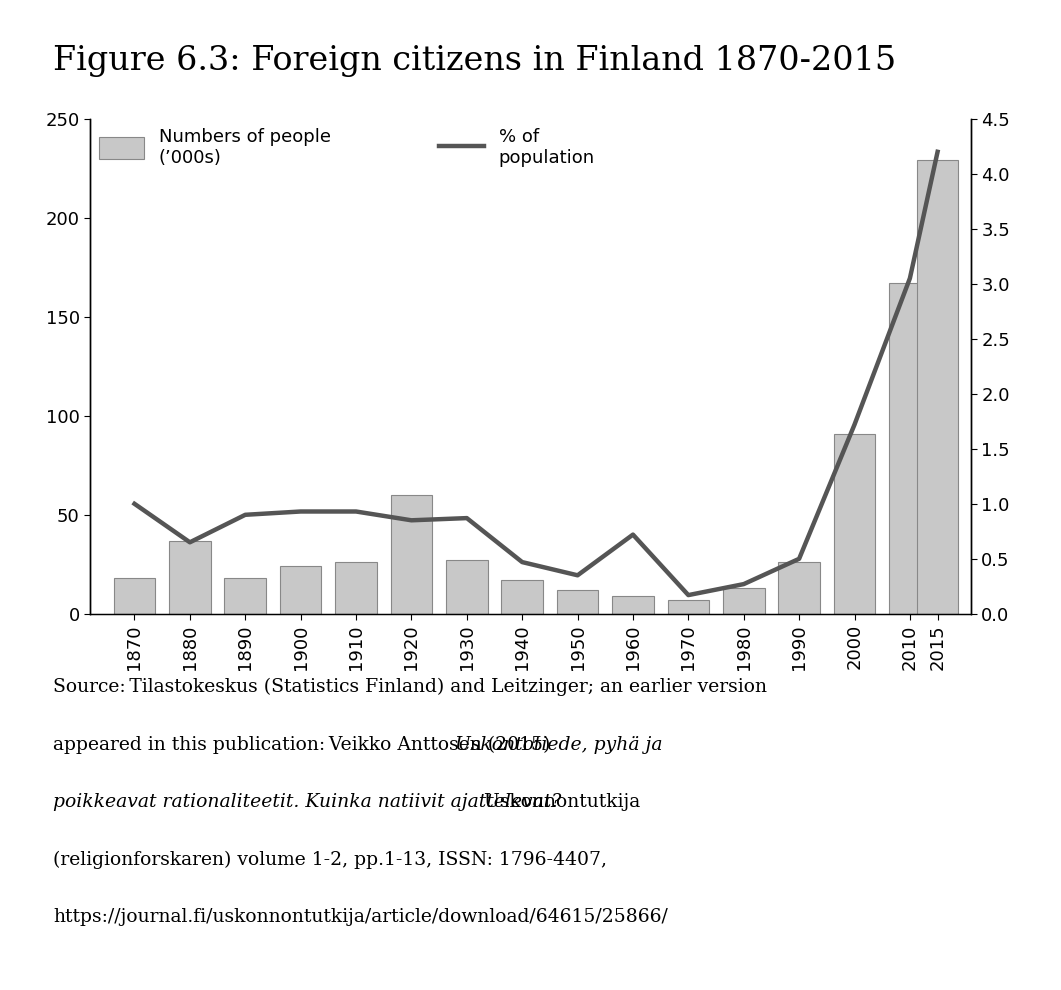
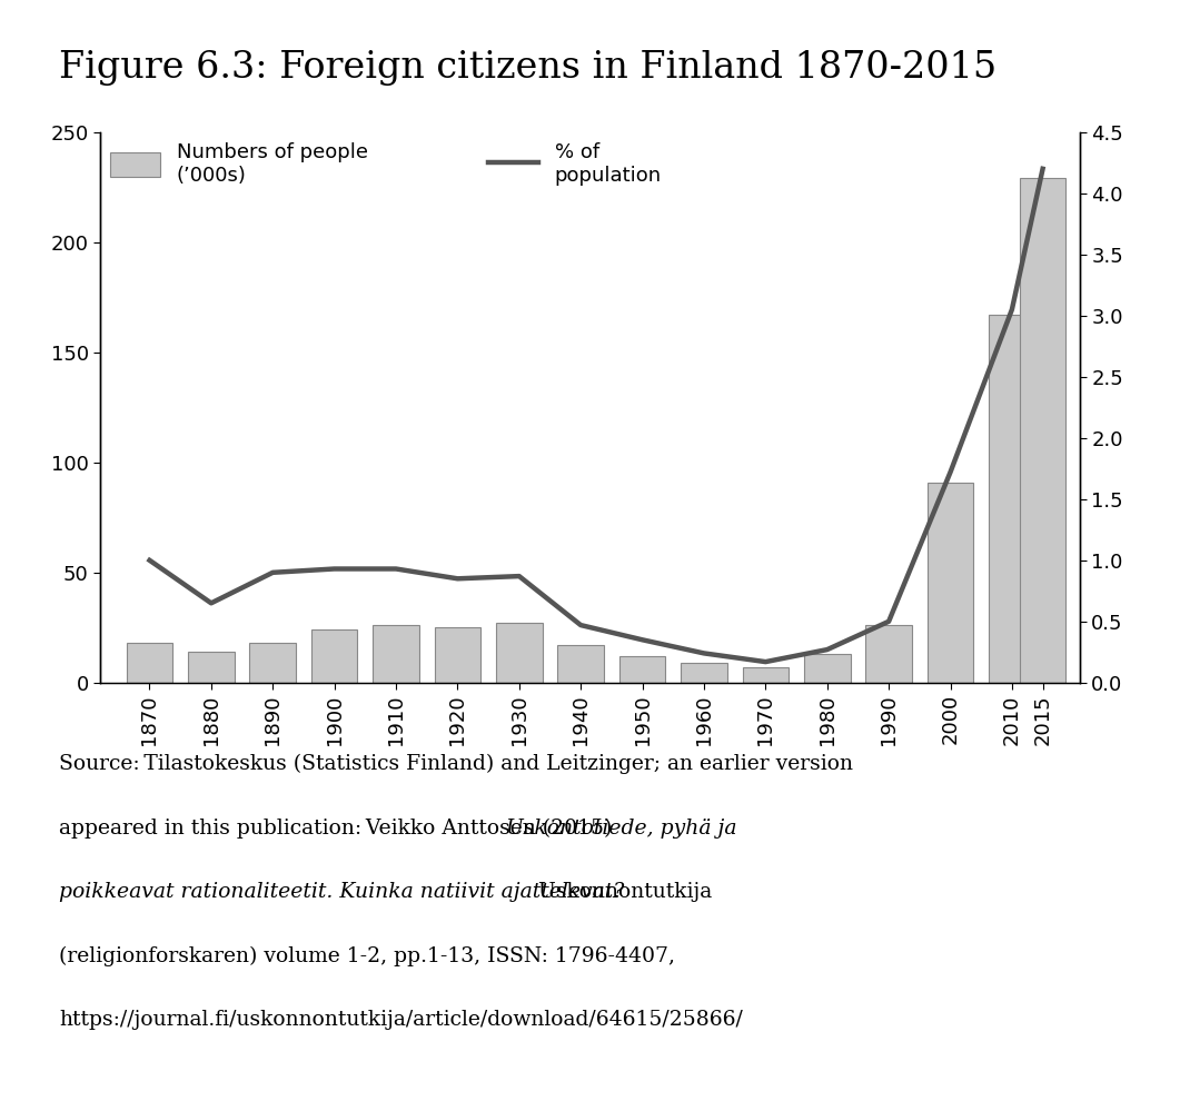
Numbers of people (’000s)/1880: 37 -> 14
Numbers of people (’000s)/1920: 60 -> 25
% of population/1960: 0.72 -> 0.24
